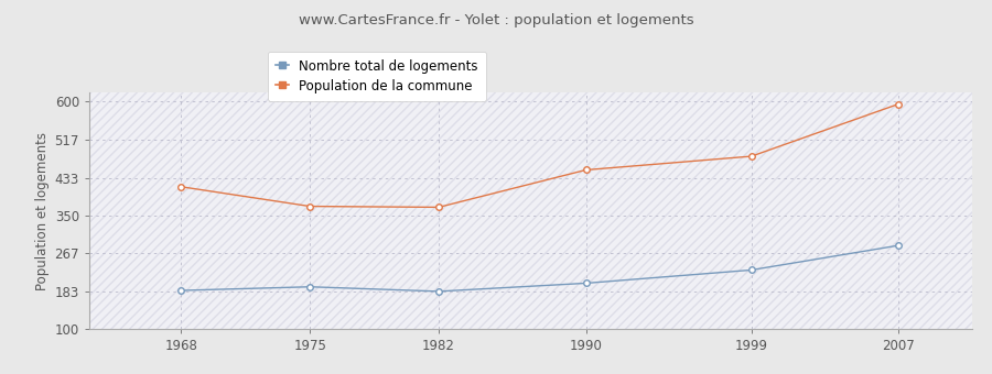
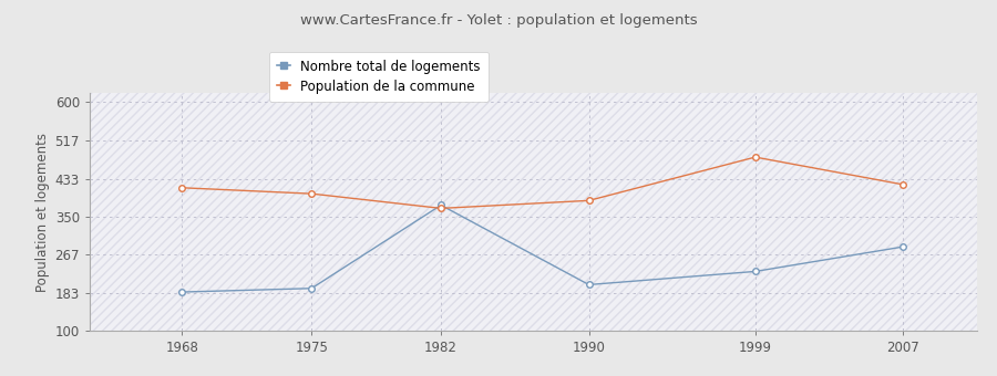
Population de la commune/1975: 370 -> 400
Nombre total de logements/1982: 183 -> 375
Population de la commune/1990: 450 -> 385
Population de la commune/2007: 595 -> 420
